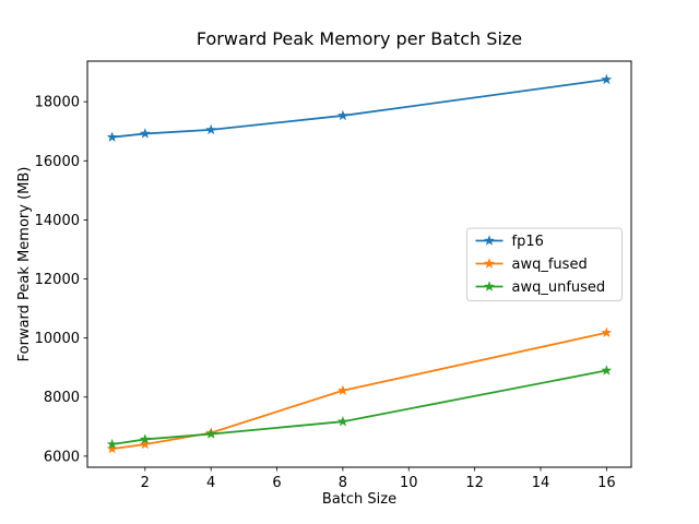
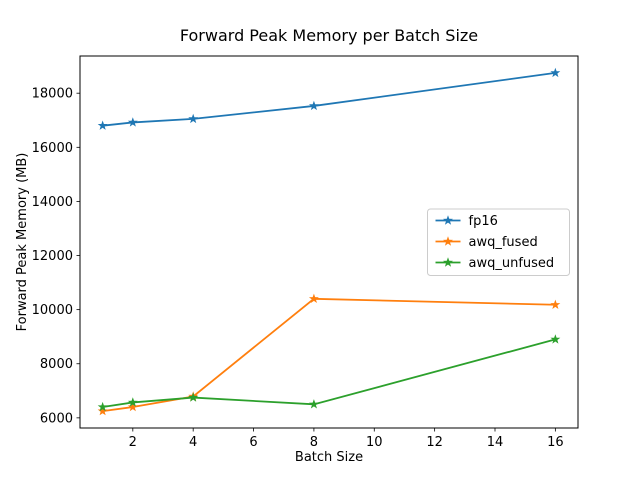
awq_fused/8: 8200 -> 10400
awq_unfused/8: 7200 -> 6500
